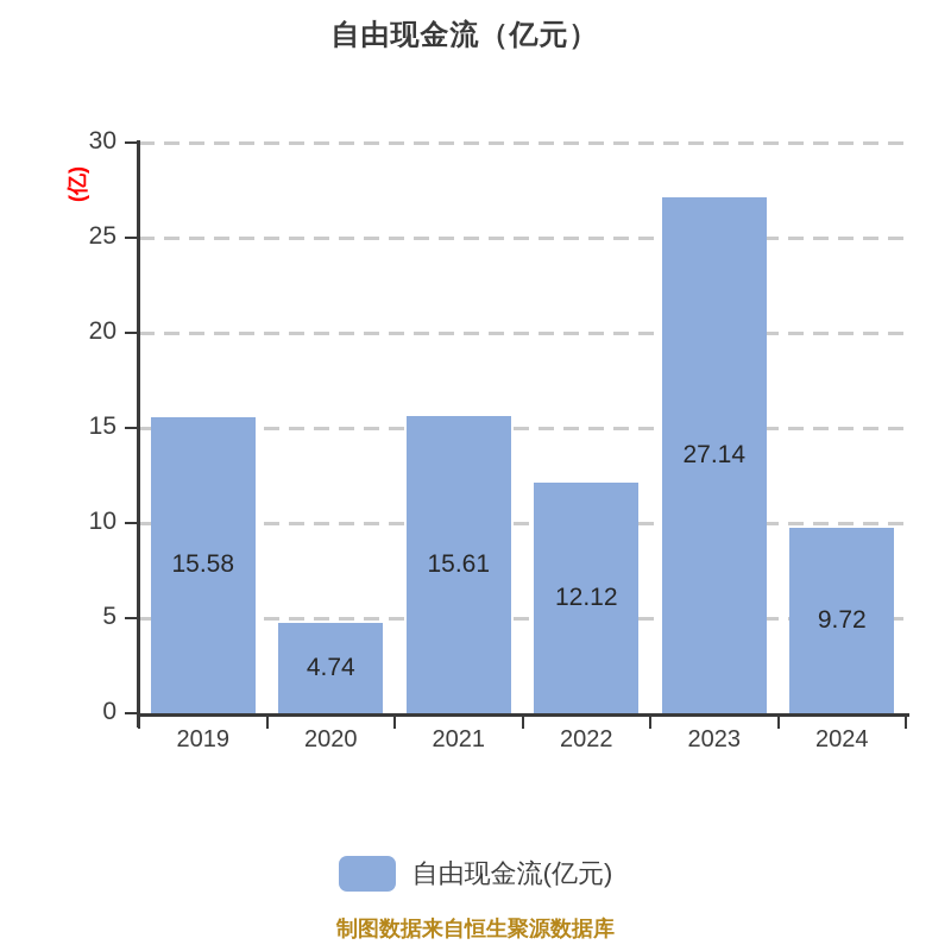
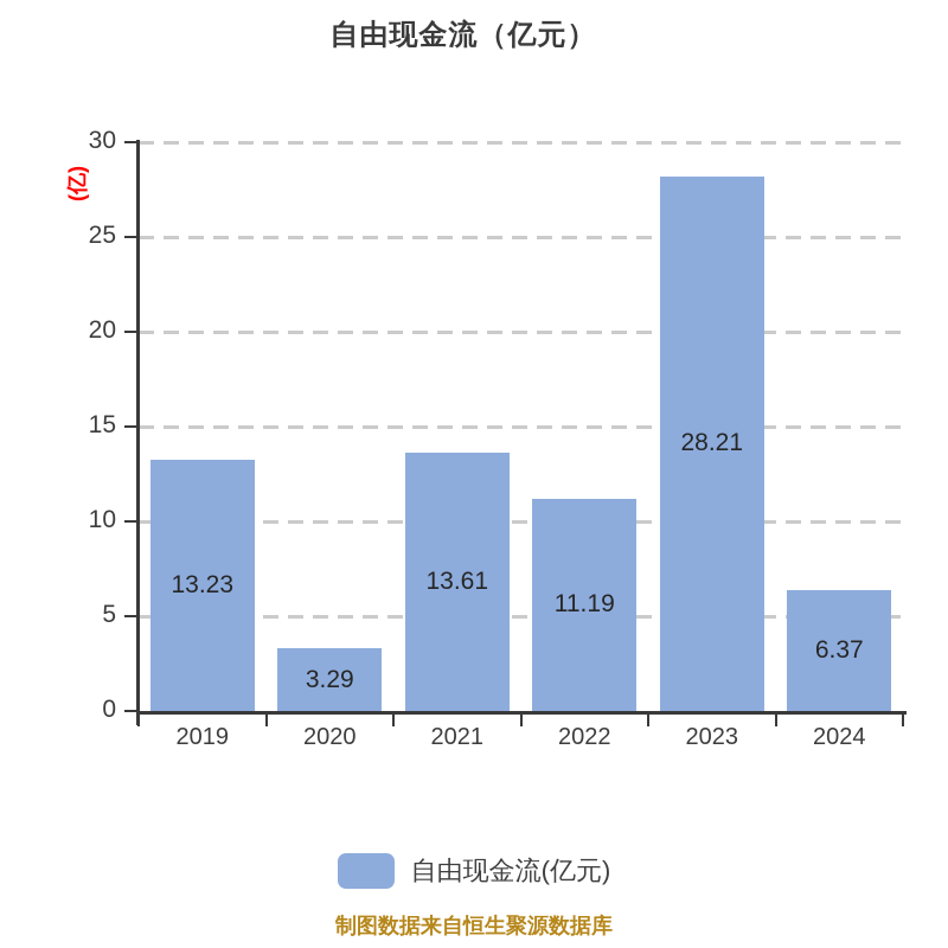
2019: 15.58 -> 13.23
2020: 4.74 -> 3.29
2021: 15.61 -> 13.61
2022: 12.12 -> 11.19
2023: 27.14 -> 28.21
2024: 9.72 -> 6.37
